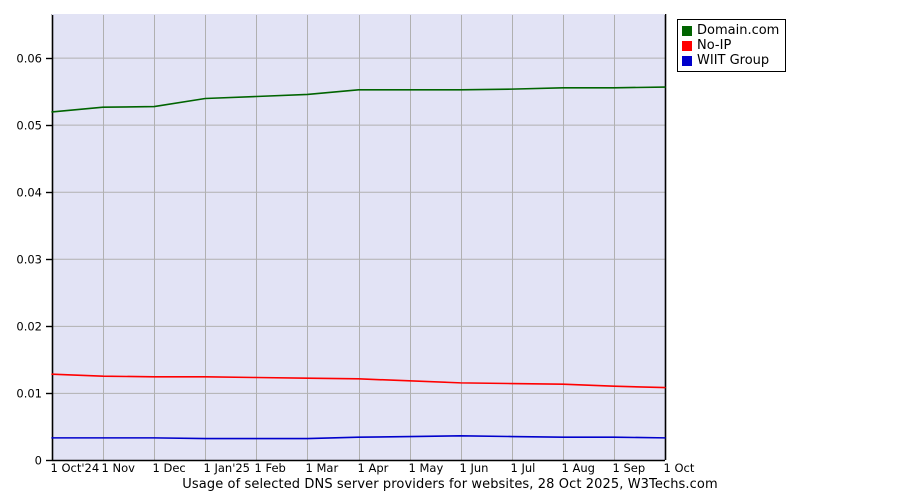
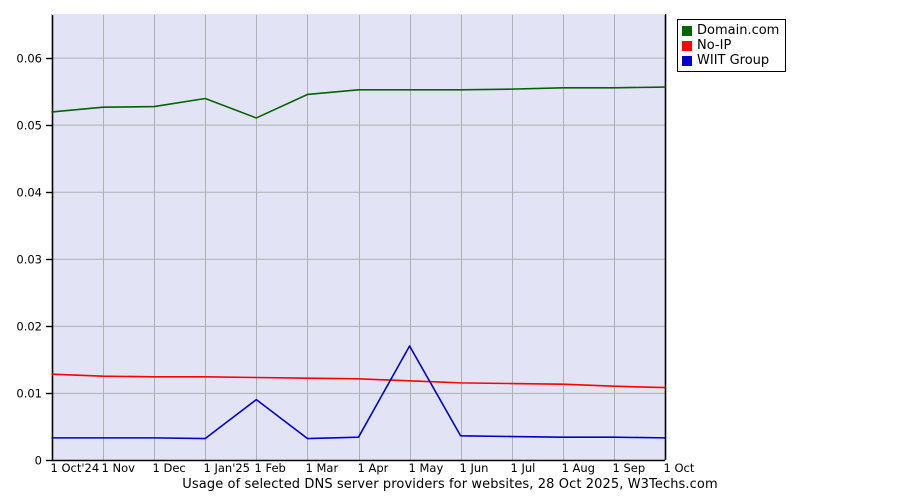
Domain.com/1 Feb: 0.054 -> 0.051
WIIT Group/1 Feb: 0.003 -> 0.009
WIIT Group/1 May: 0.004 -> 0.017
